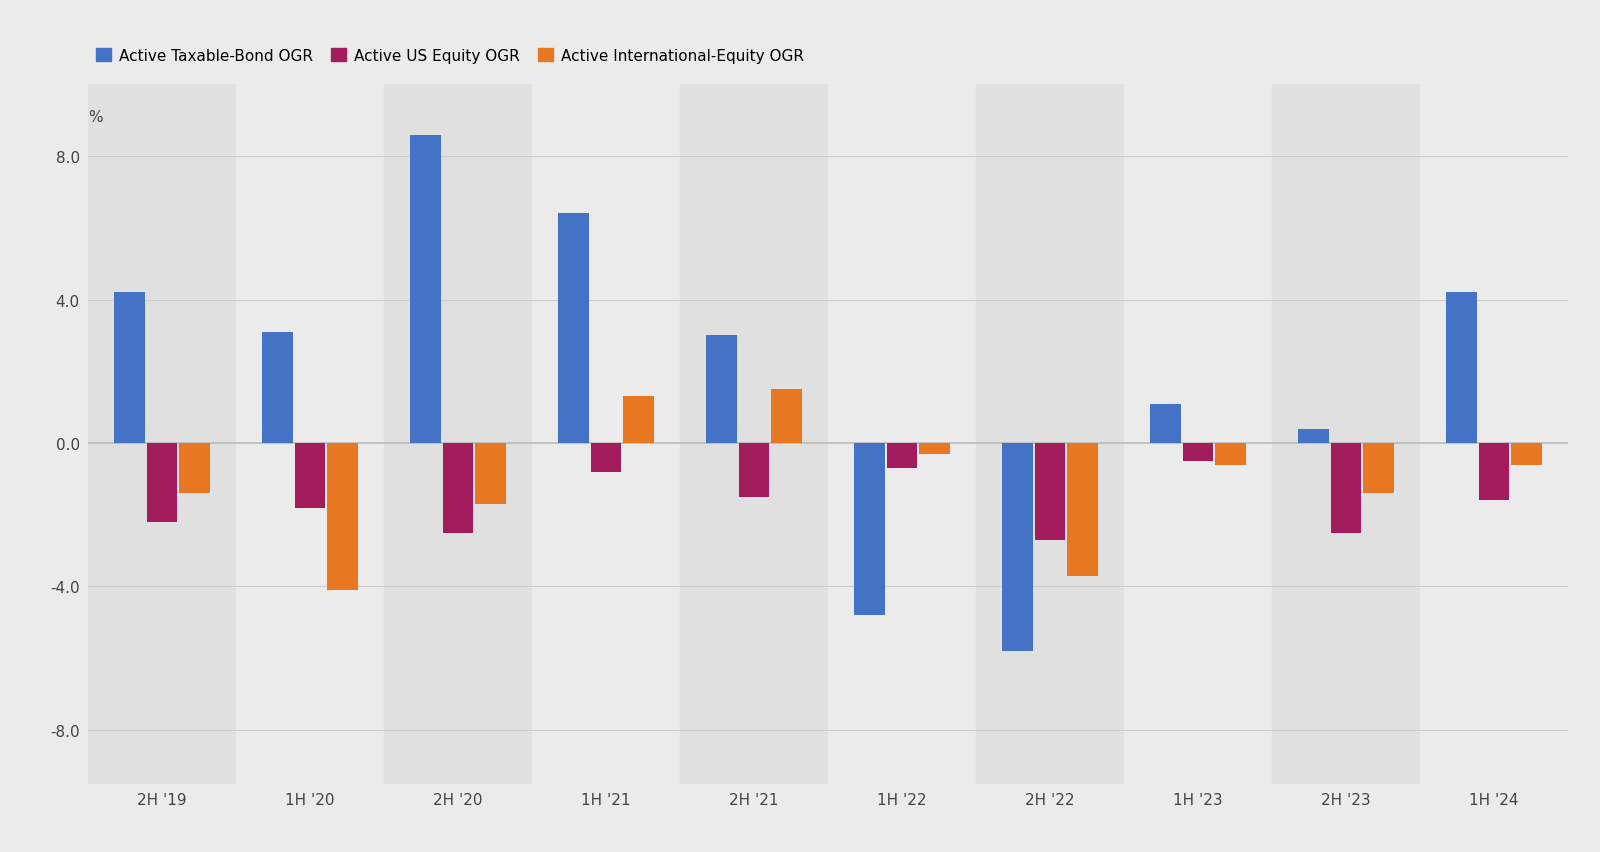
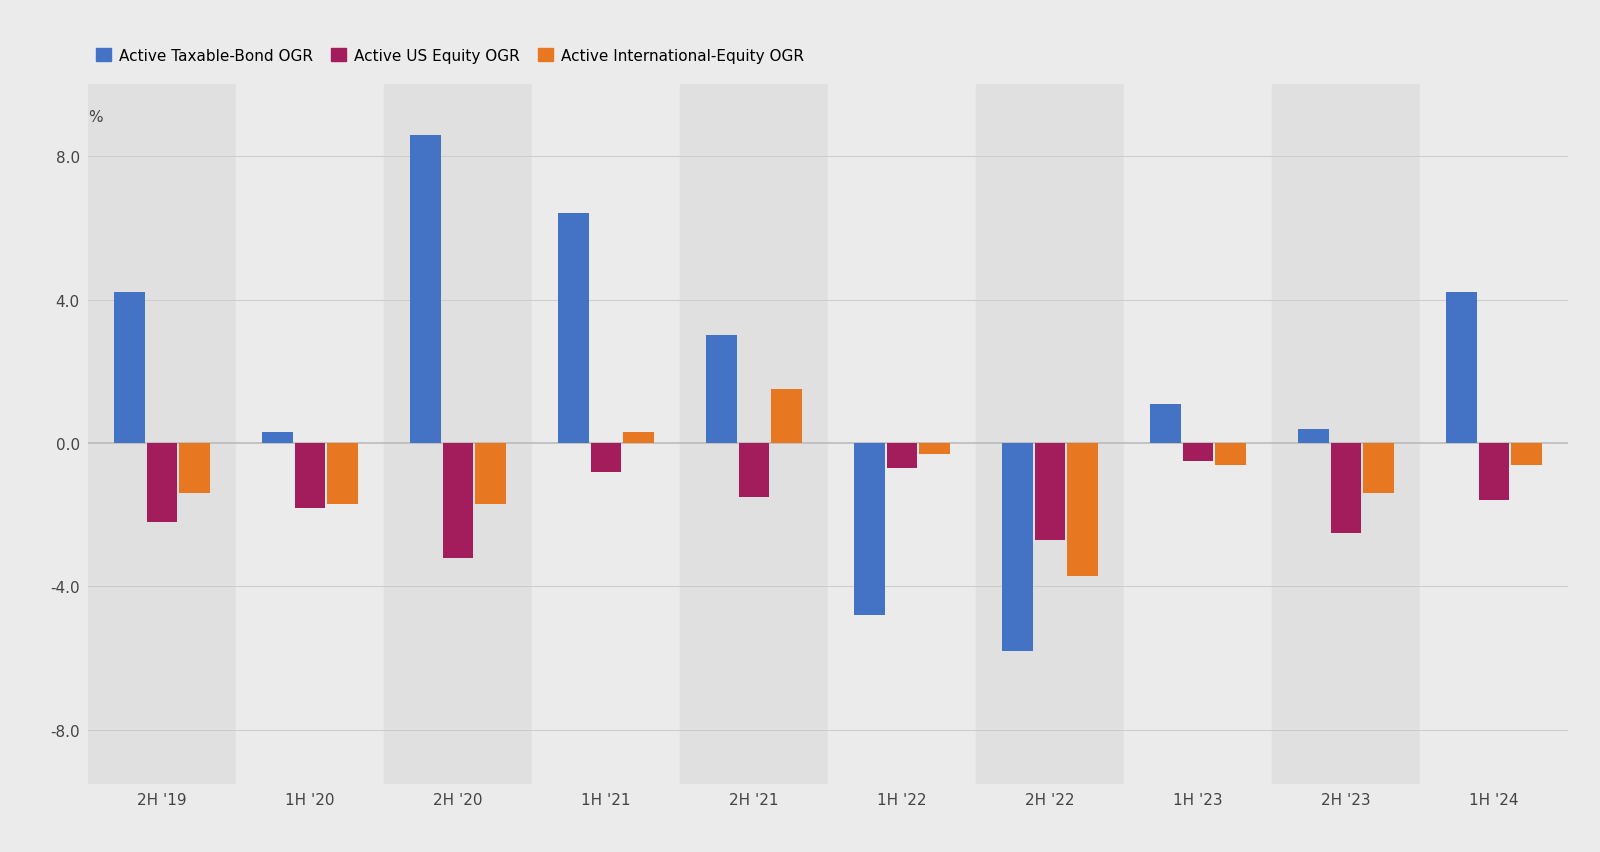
Active Taxable-Bond OGR/1H '20: 3.1 -> 0.3
Active International-Equity OGR/1H '20: -4.1 -> -1.7
Active US Equity OGR/2H '20: -2.5 -> -3.2
Active International-Equity OGR/1H '21: 1.3 -> 0.3
